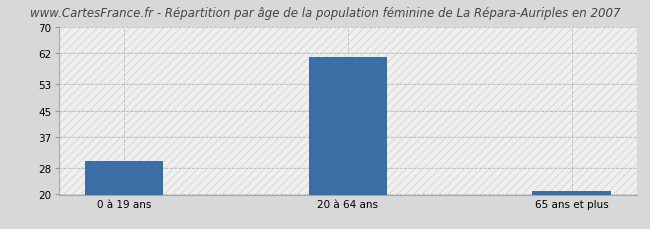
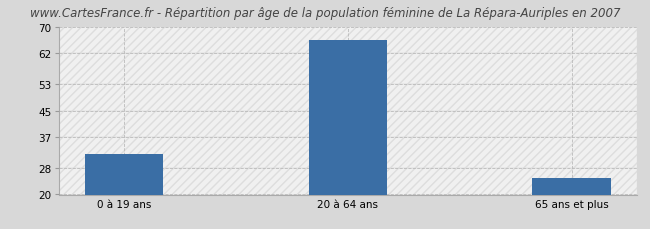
0 à 19 ans: 30 -> 32
20 à 64 ans: 61 -> 66
65 ans et plus: 21 -> 25
